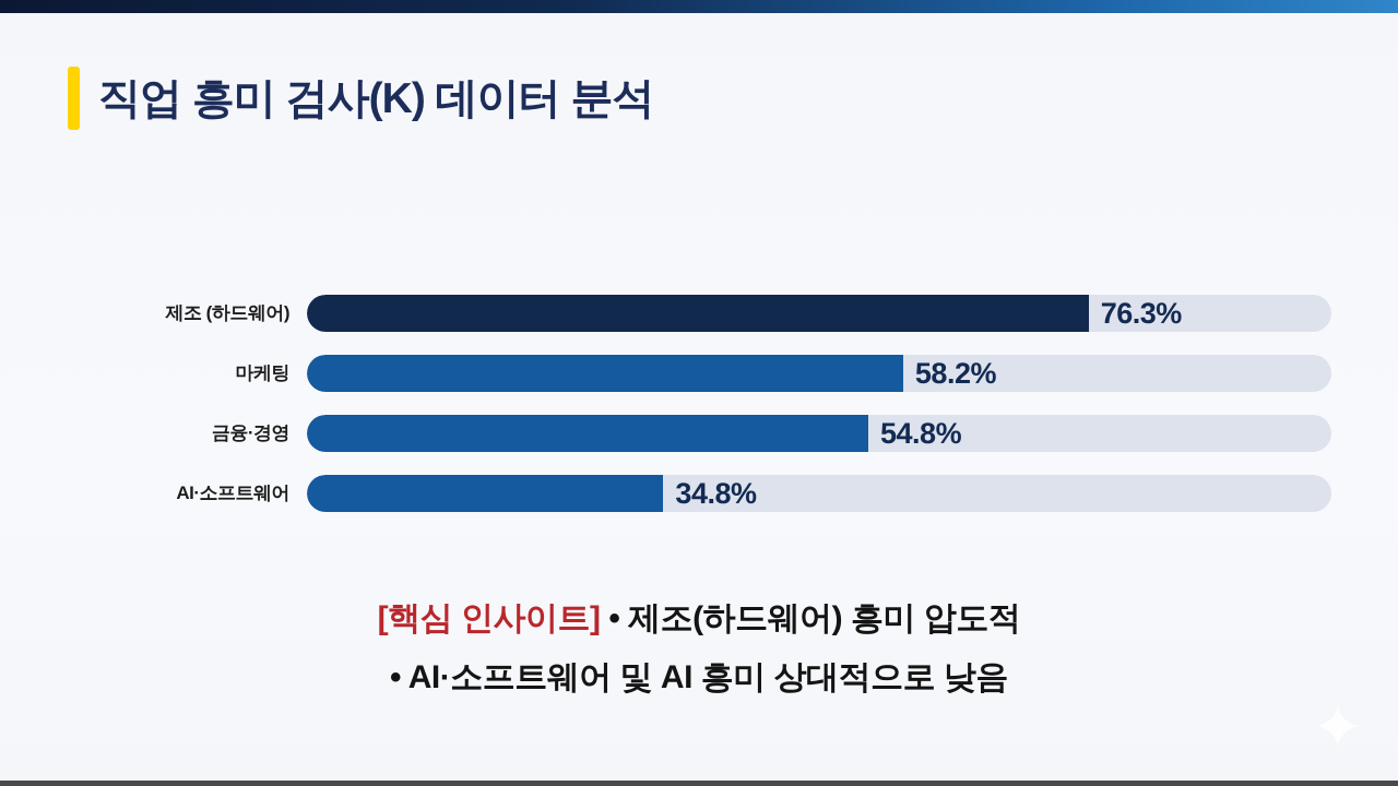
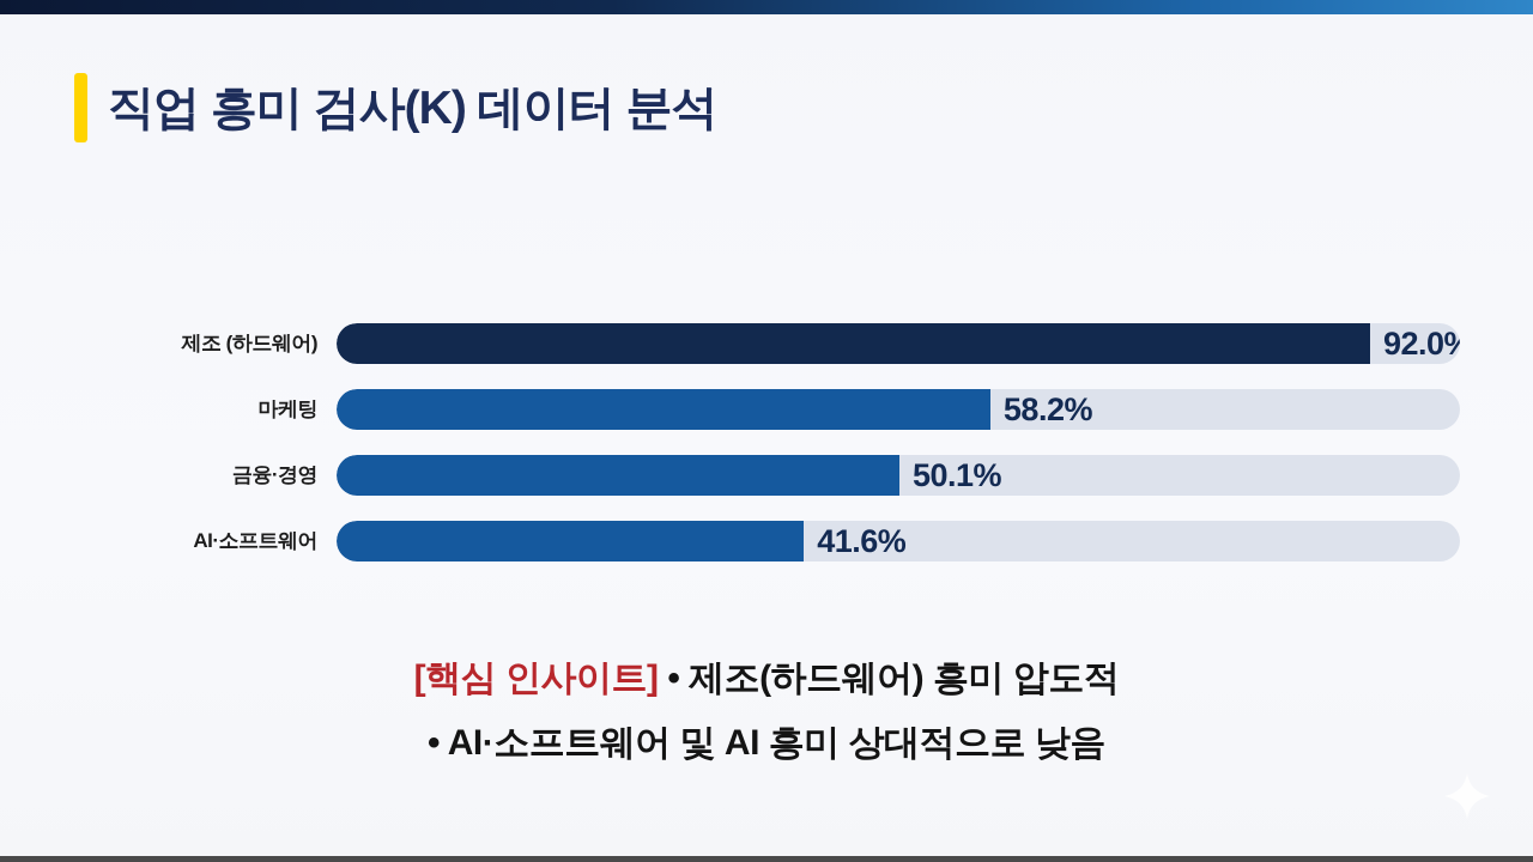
제조 (하드웨어): 76.3% -> 92.0%
금융·경영: 54.8% -> 50.1%
AI·소프트웨어: 34.8% -> 41.6%
